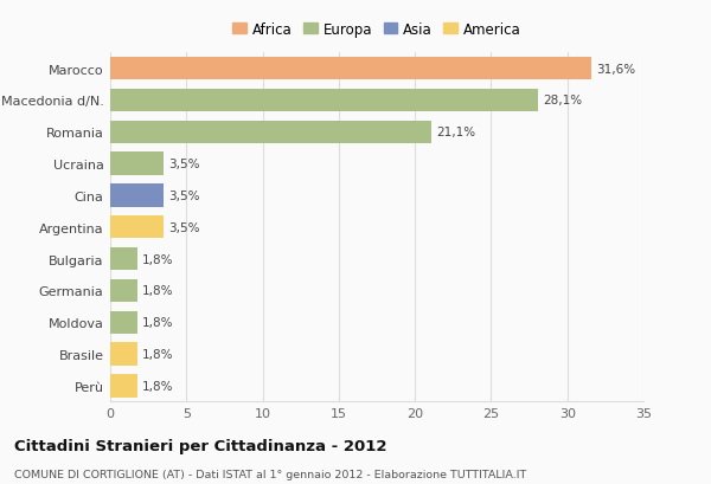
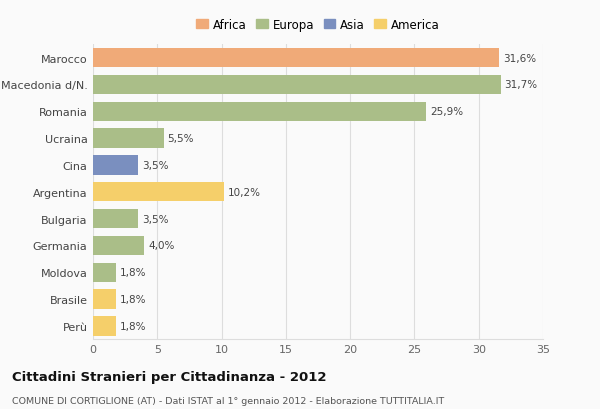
Macedonia d/N.: 28,1% -> 31,7%
Romania: 21,1% -> 25,9%
Ucraina: 3,5% -> 5,5%
Argentina: 3,5% -> 10,2%
Bulgaria: 1,8% -> 3,5%
Germania: 1,8% -> 4,0%
